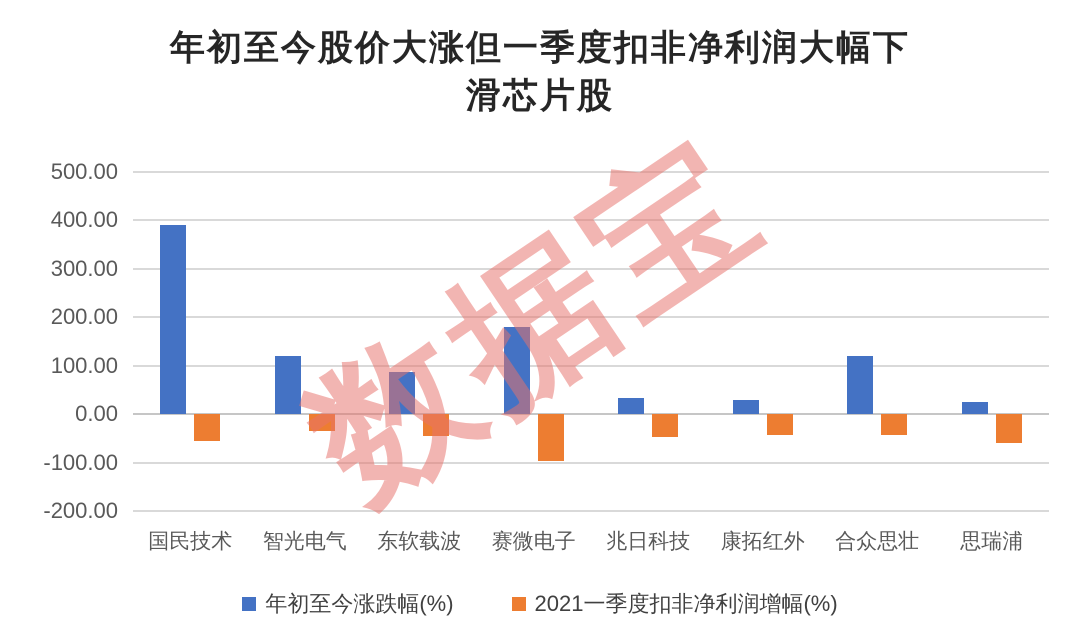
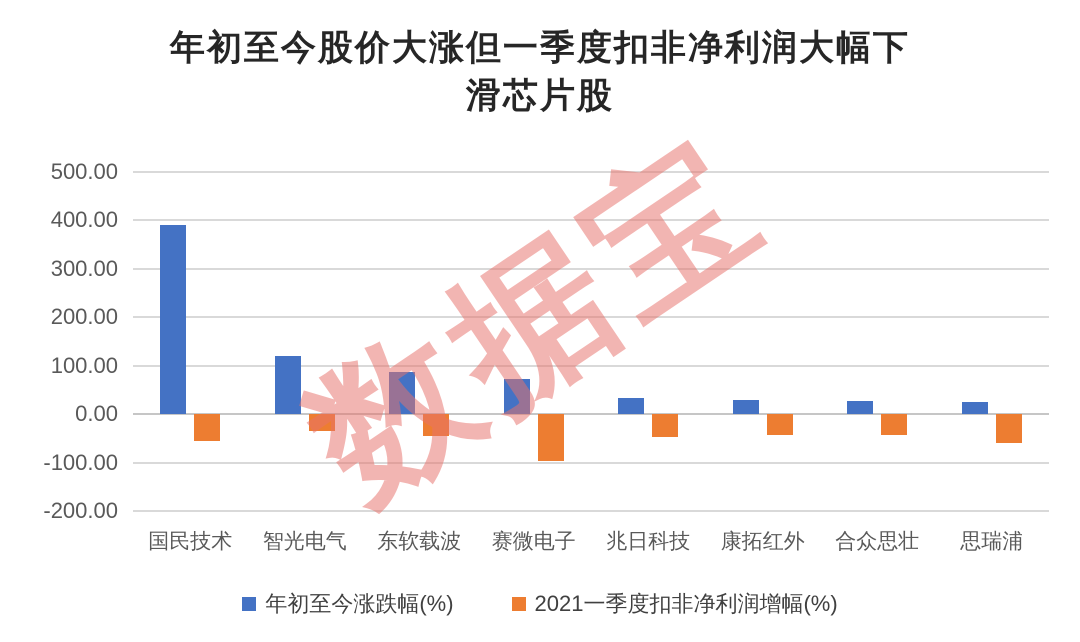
年初至今涨跌幅(%)/赛微电子: 180 -> 70
年初至今涨跌幅(%)/合众思壮: 120 -> 30
